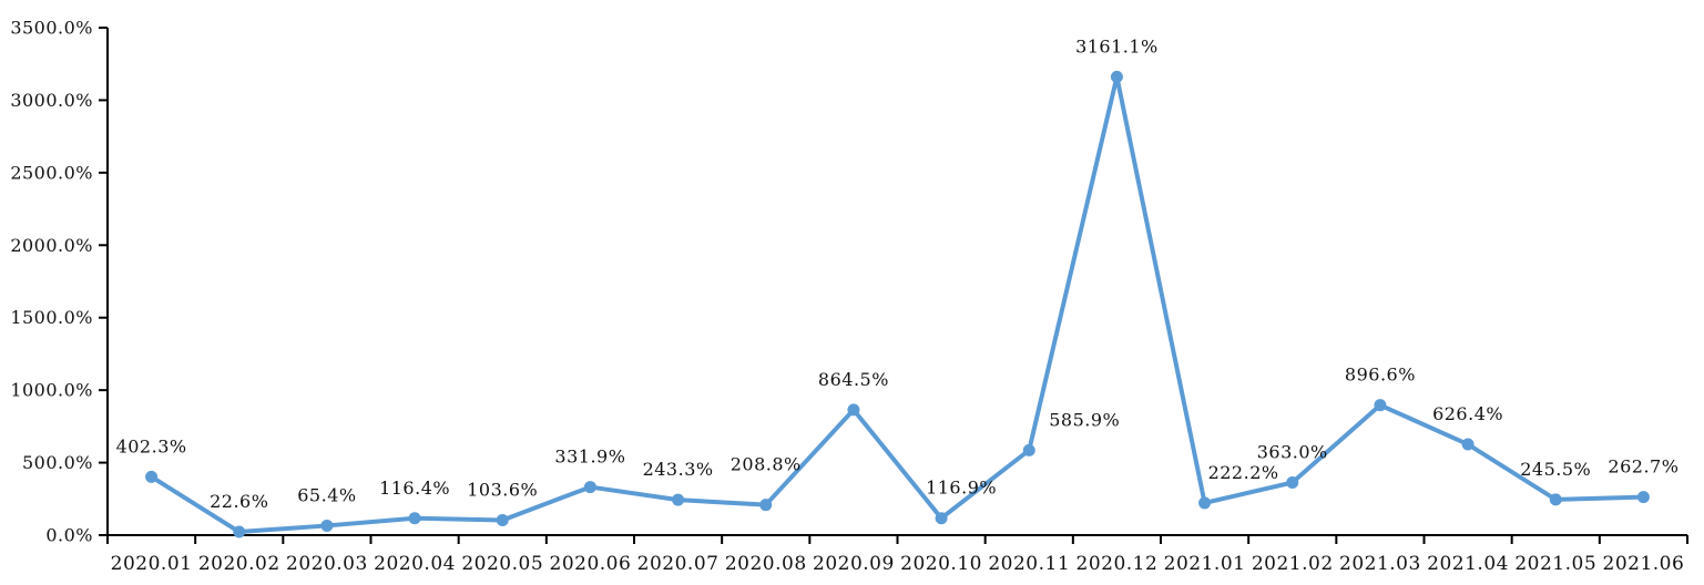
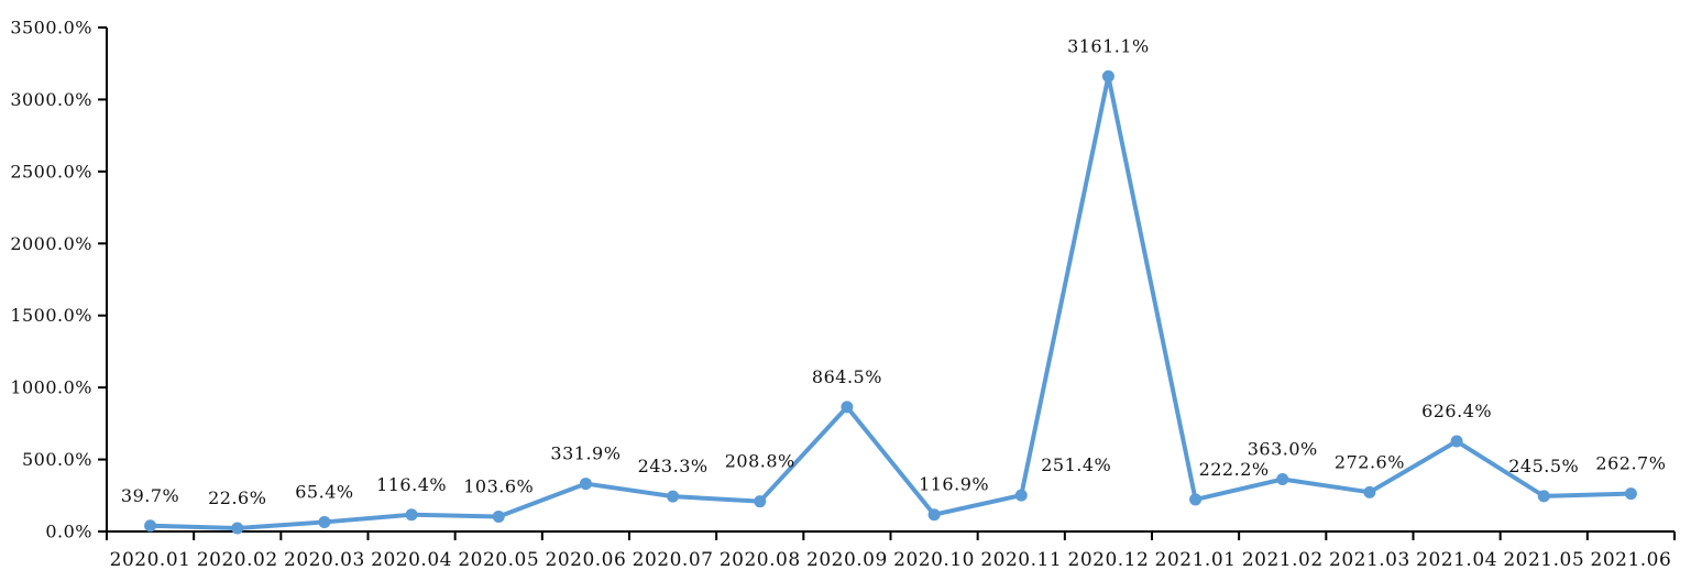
2020.01: 402.3% -> 39.7%
2020.11: 585.9% -> 251.4%
2021.03: 896.6% -> 272.6%
